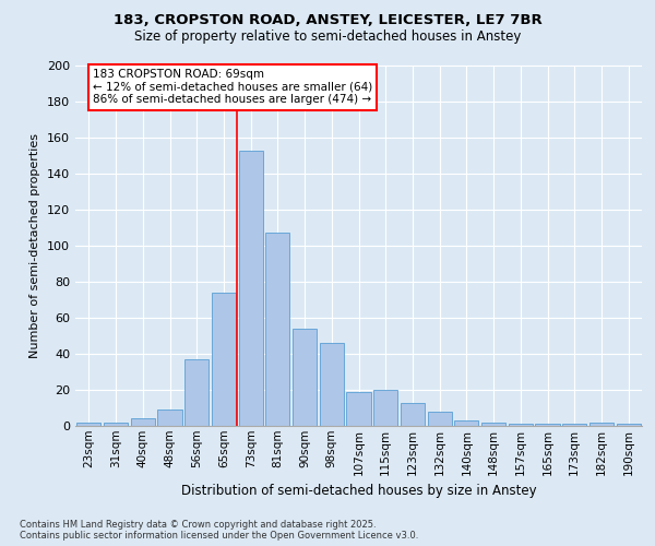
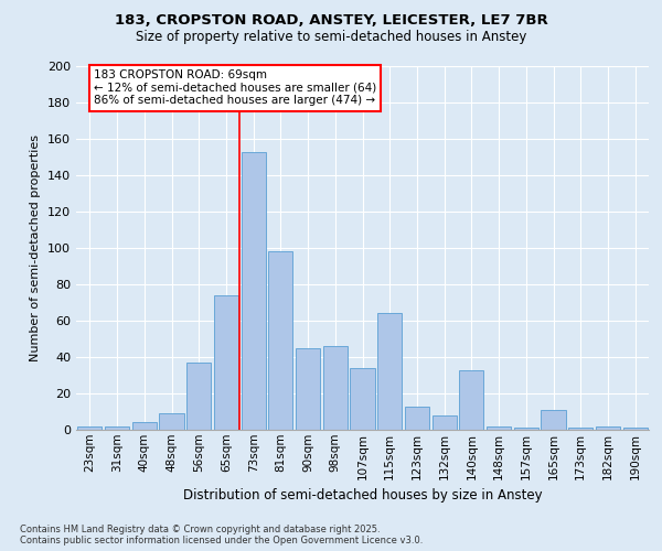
81sqm: 107 -> 98
90sqm: 54 -> 45
107sqm: 19 -> 34
115sqm: 20 -> 64
140sqm: 3 -> 33
165sqm: 1 -> 11
